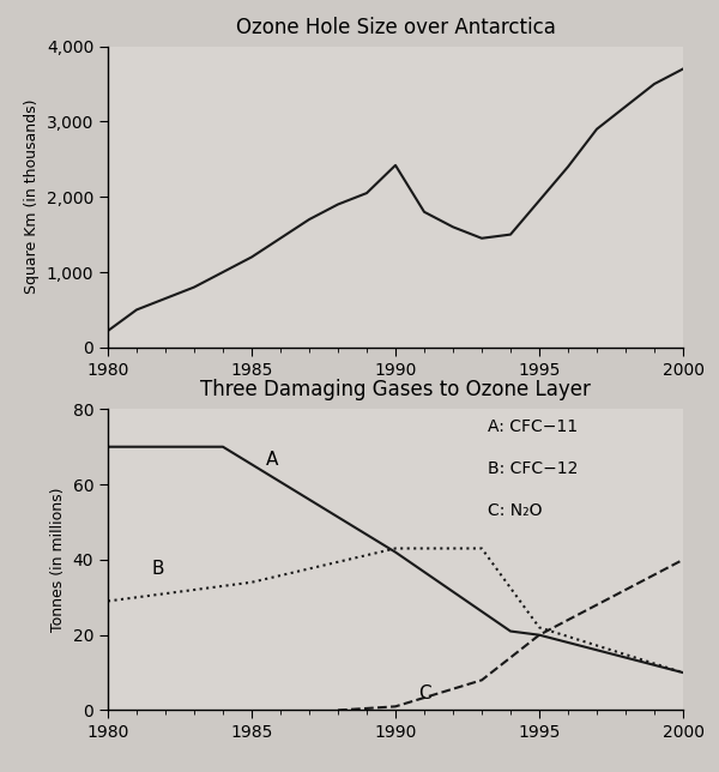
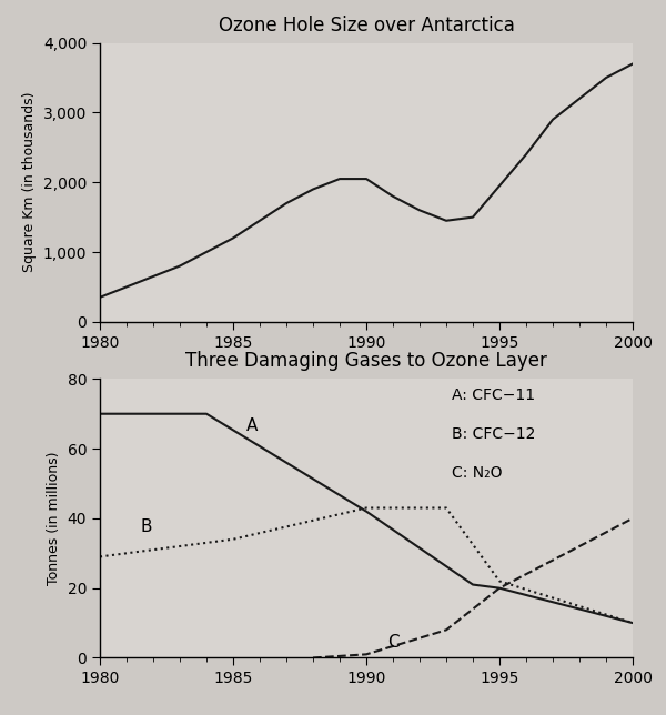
Ozone Hole Size over Antarctica/1980: 220 -> 350
Ozone Hole Size over Antarctica/1990: 2,420 -> 2,050
